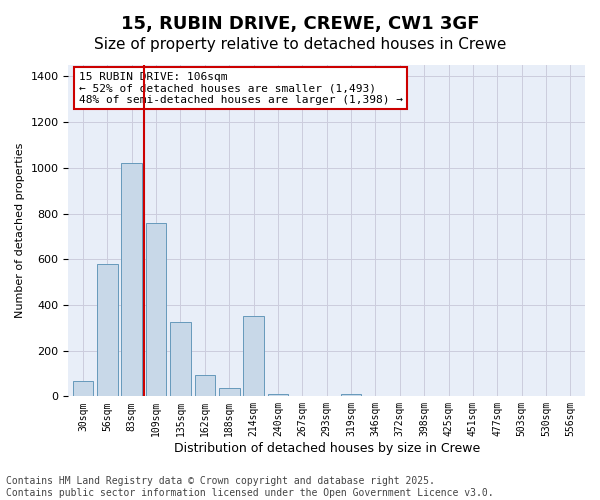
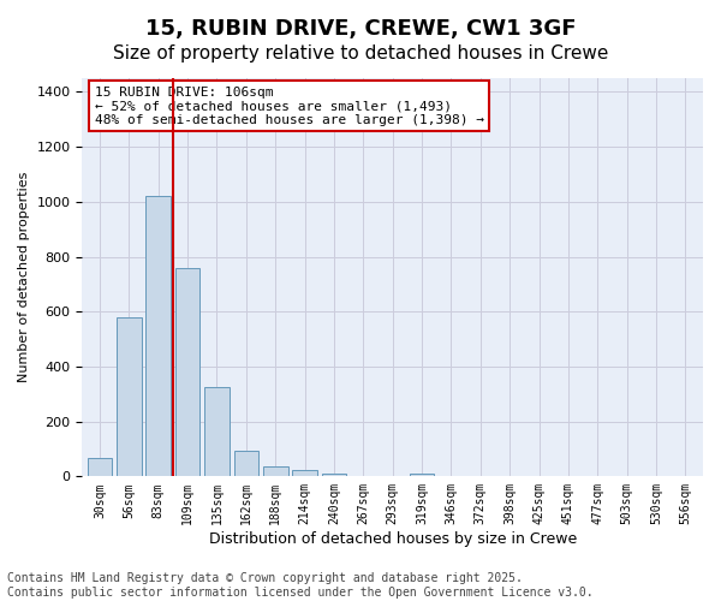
214sqm: 350 -> 22
